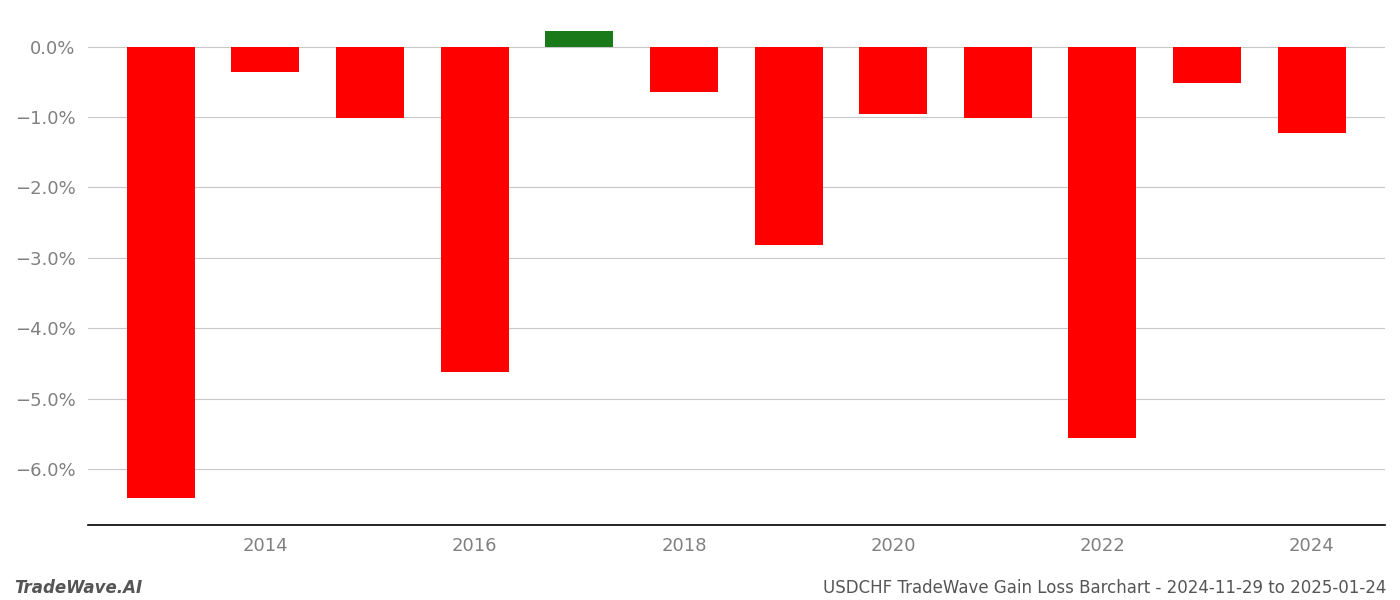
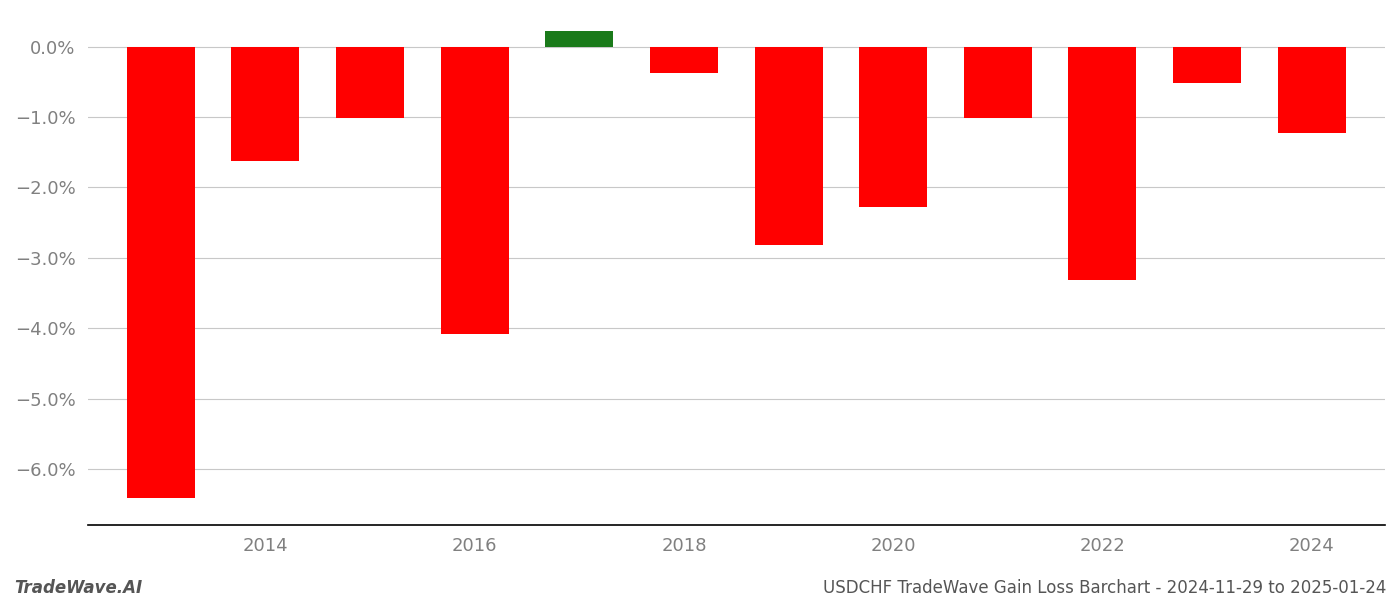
2014: -0.36% -> -1.62%
2016: -4.62% -> -4.08%
2018: -0.64% -> -0.38%
2020: -0.96% -> -2.28%
2022: -5.56% -> -3.32%
